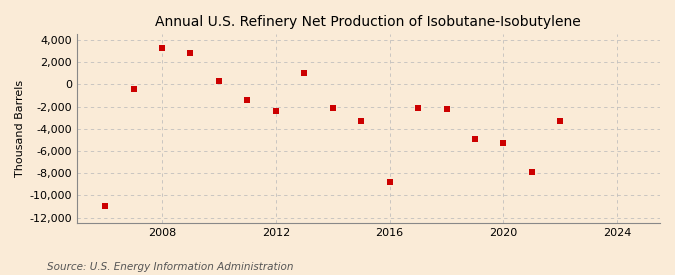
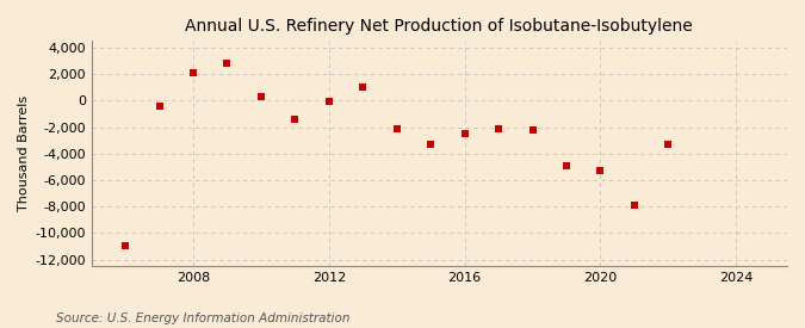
2008: 3,300 -> 2,100
2012: -2,400 -> -100
2016: -8,800 -> -2,500
